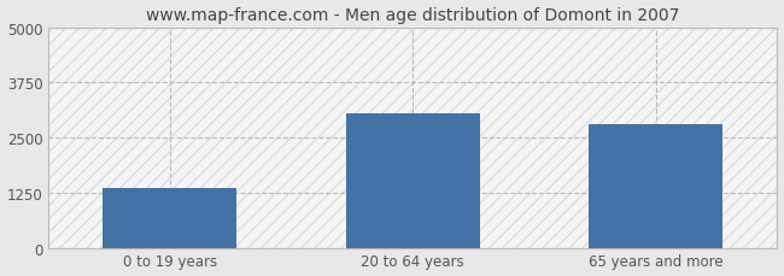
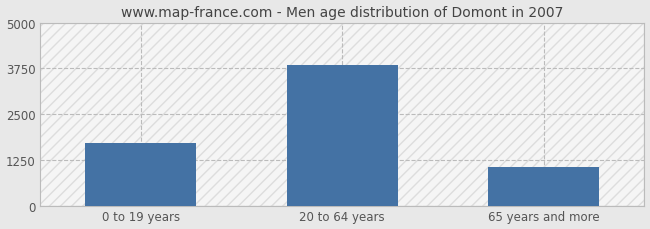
0 to 19 years: 1350 -> 1700
20 to 64 years: 3050 -> 3850
65 years and more: 2800 -> 1050
